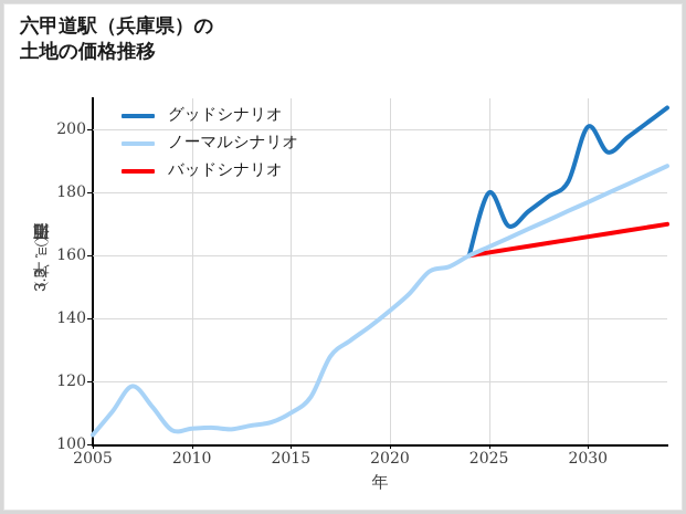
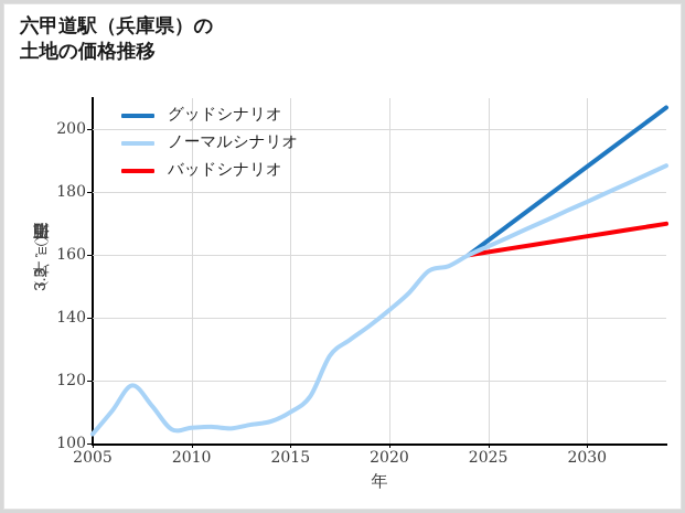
グッドシナリオ/2025: 180 -> 165
グッドシナリオ/2030: 201 -> 188
